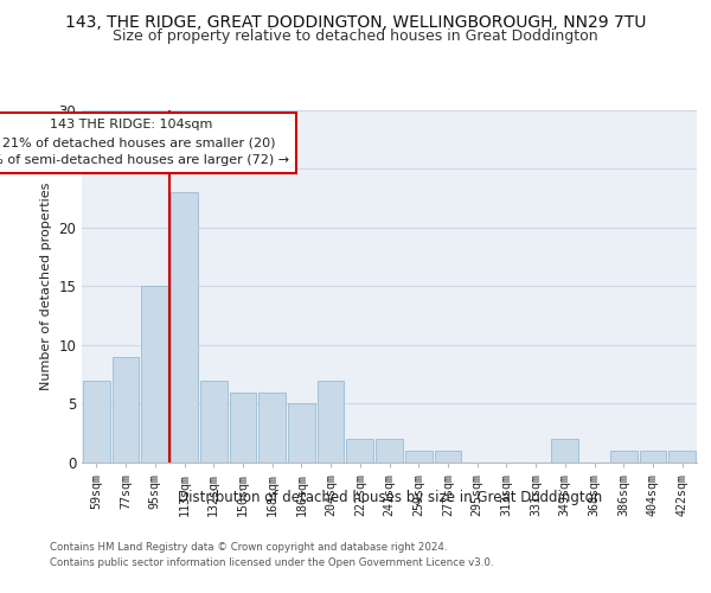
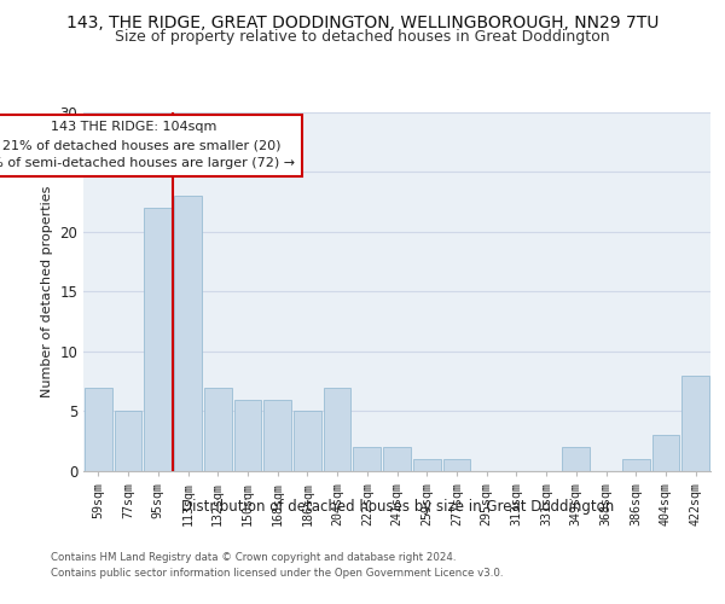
77sqm: 9 -> 5
95sqm: 15 -> 22
404sqm: 1 -> 3
422sqm: 1 -> 8
